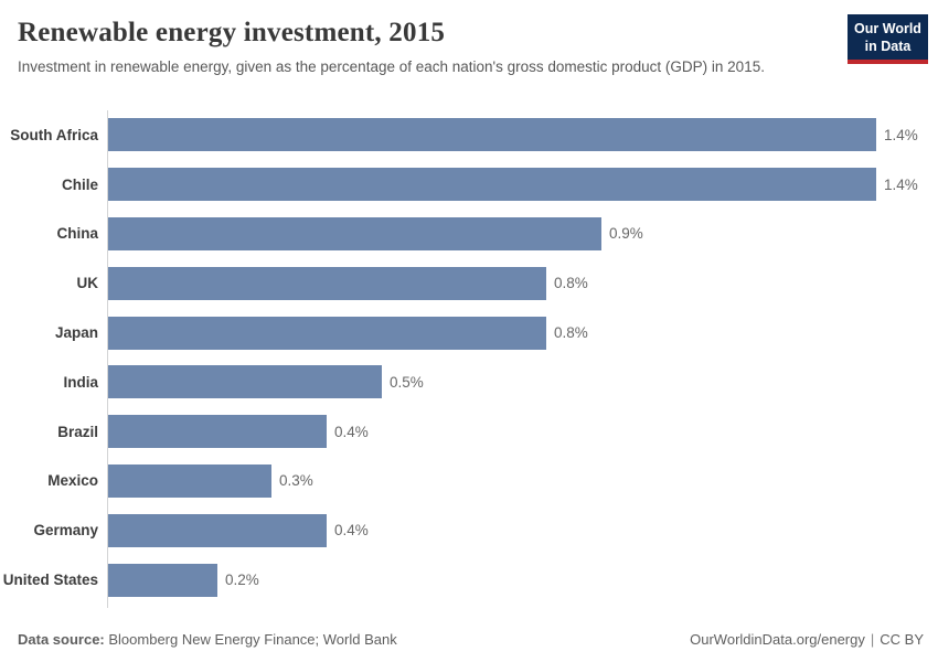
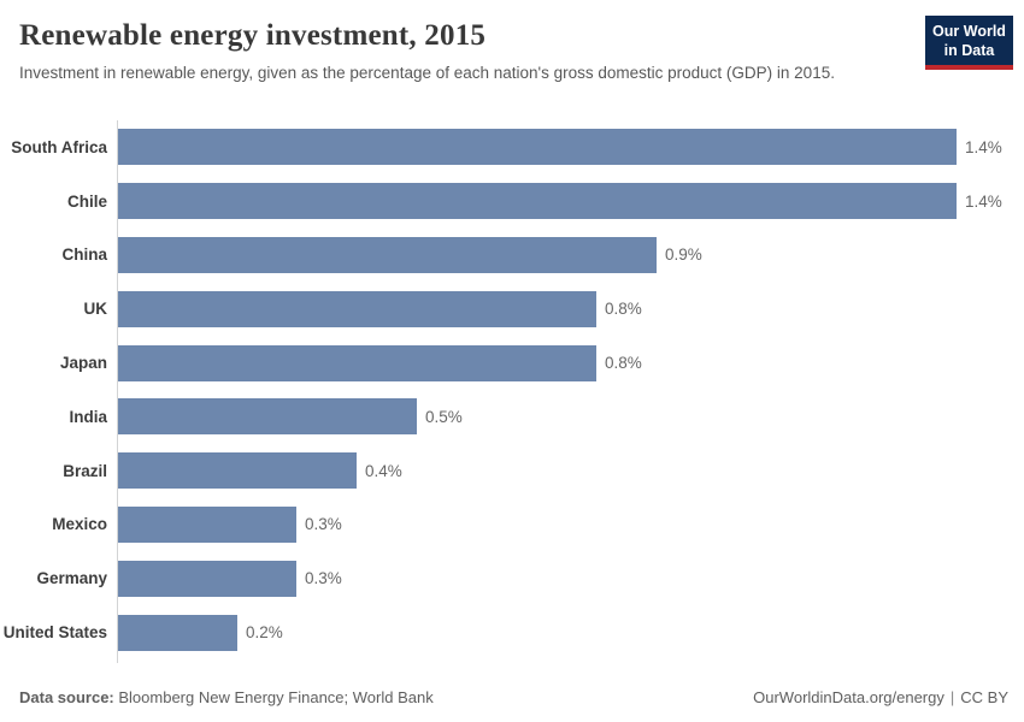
Germany: 0.4% -> 0.3%
